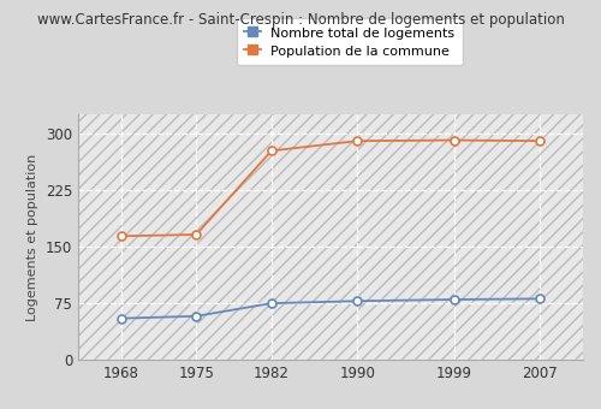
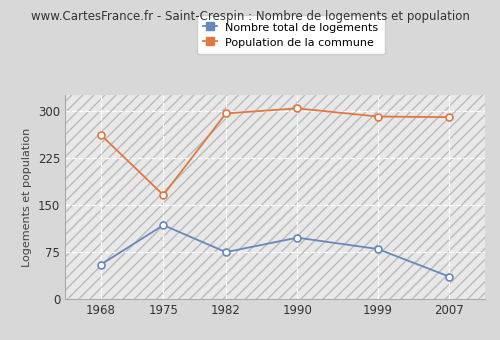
Population de la commune/1968: 164 -> 262
Nombre total de logements/1975: 58 -> 118
Population de la commune/1982: 277 -> 296
Nombre total de logements/1990: 78 -> 98
Population de la commune/1990: 290 -> 304
Nombre total de logements/2007: 81 -> 36
